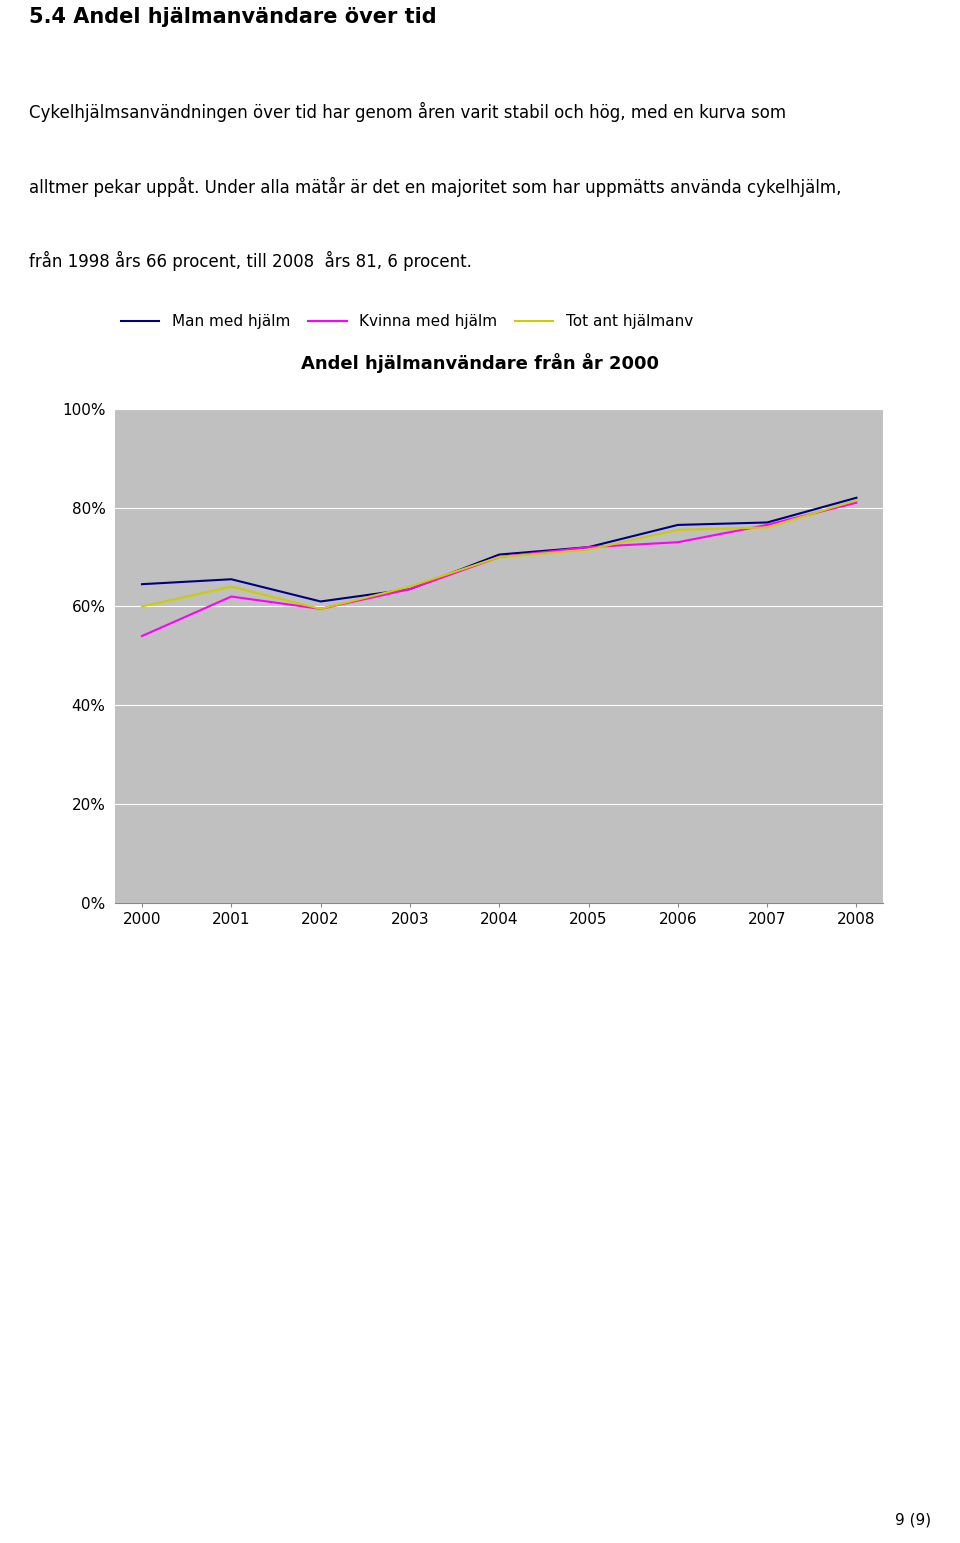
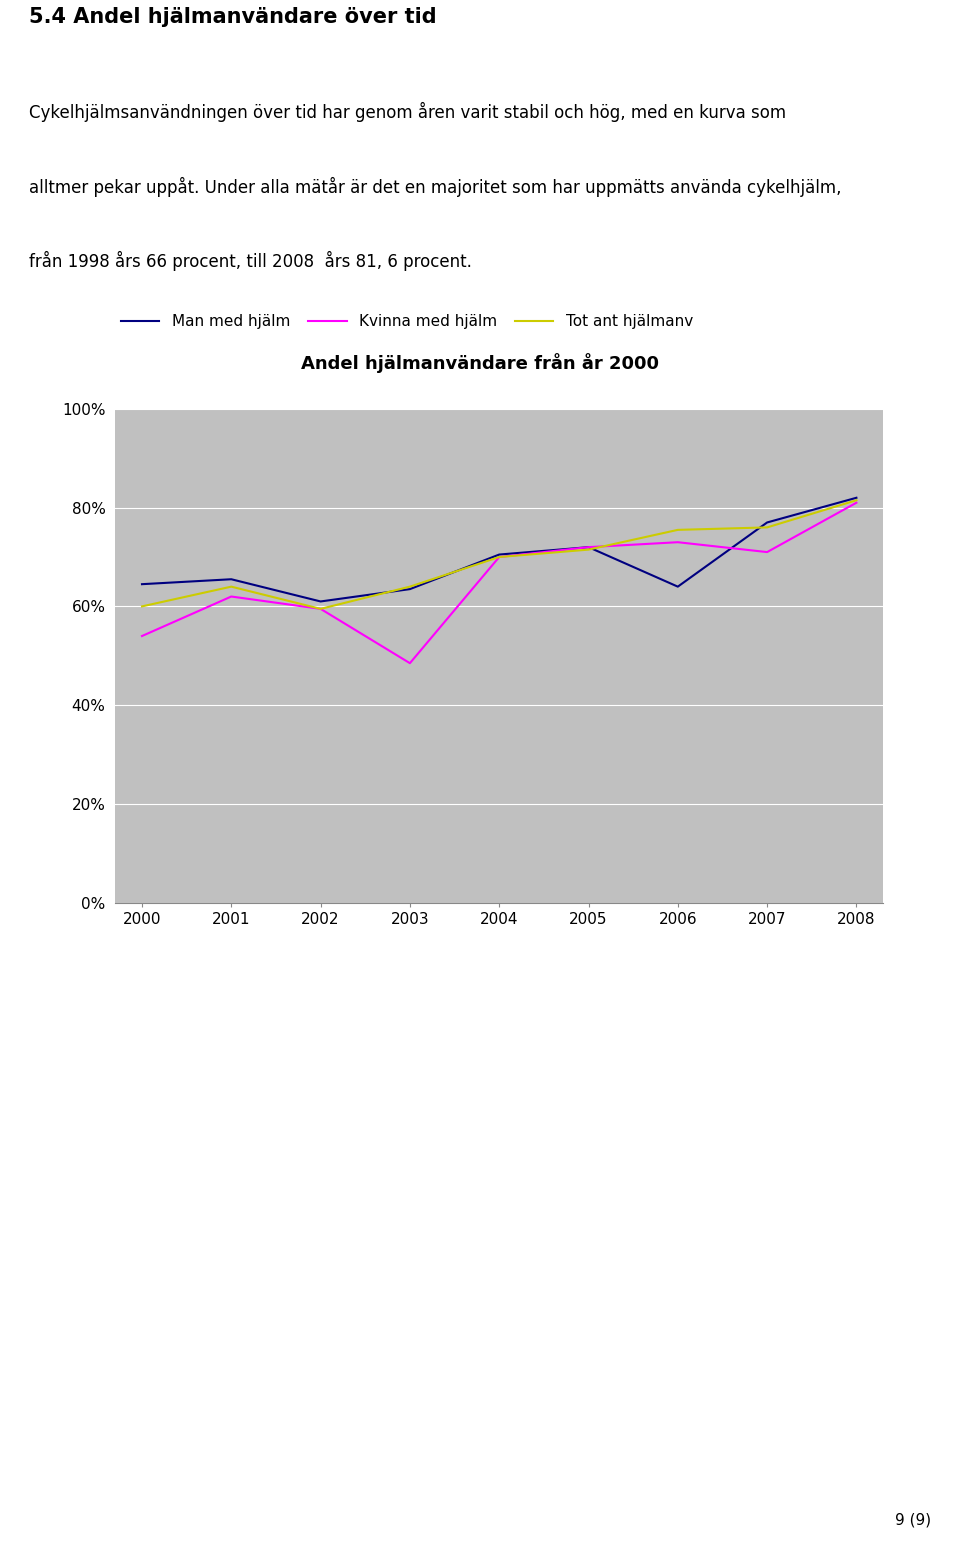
Kvinna med hjälm/2003: 63.5% -> 48.5%
Man med hjälm/2006: 76.5% -> 64.0%
Kvinna med hjälm/2007: 76.5% -> 71.0%
